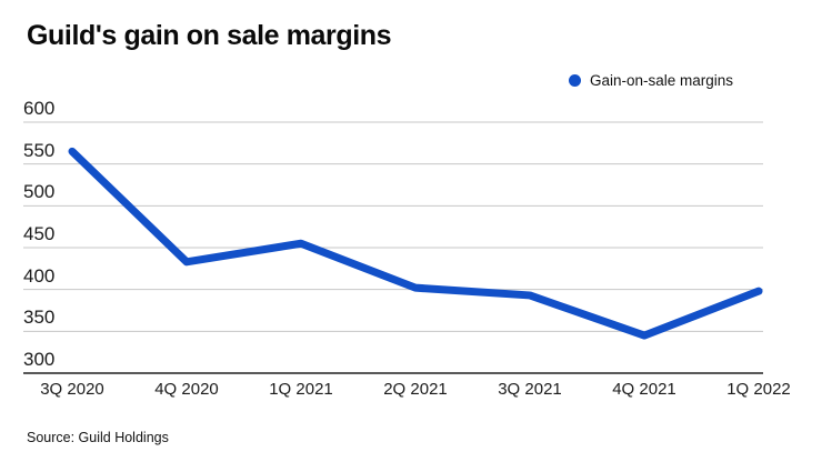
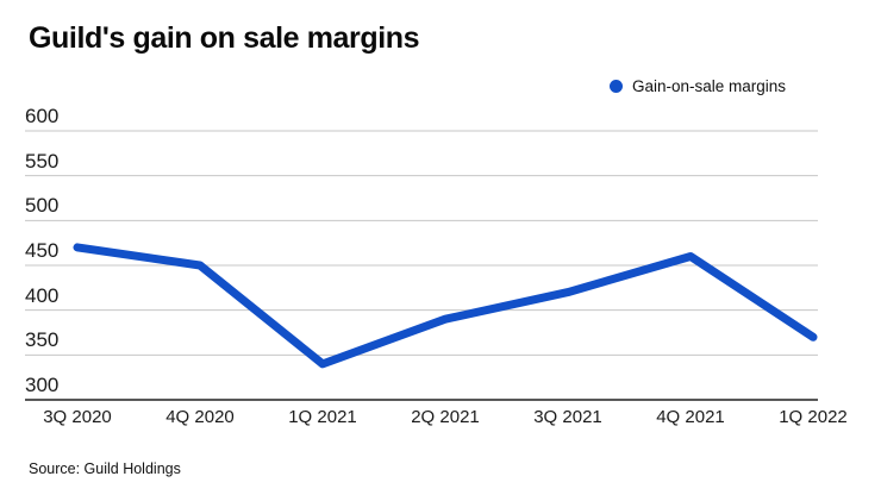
3Q 2020: 560 -> 470
4Q 2020: 430 -> 450
1Q 2021: 460 -> 340
2Q 2021: 400 -> 390
3Q 2021: 390 -> 420
4Q 2021: 340 -> 460
1Q 2022: 400 -> 370
